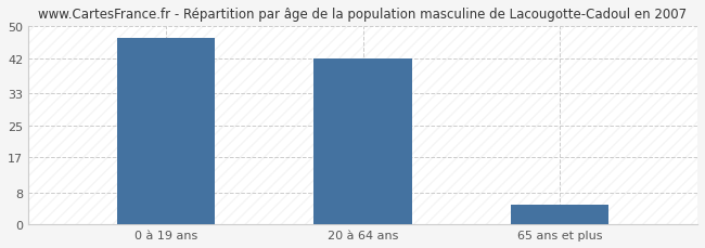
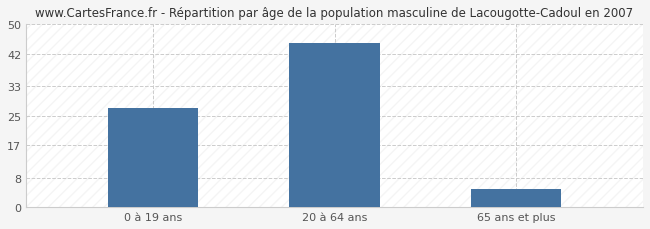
0 à 19 ans: 47 -> 27
20 à 64 ans: 42 -> 45
